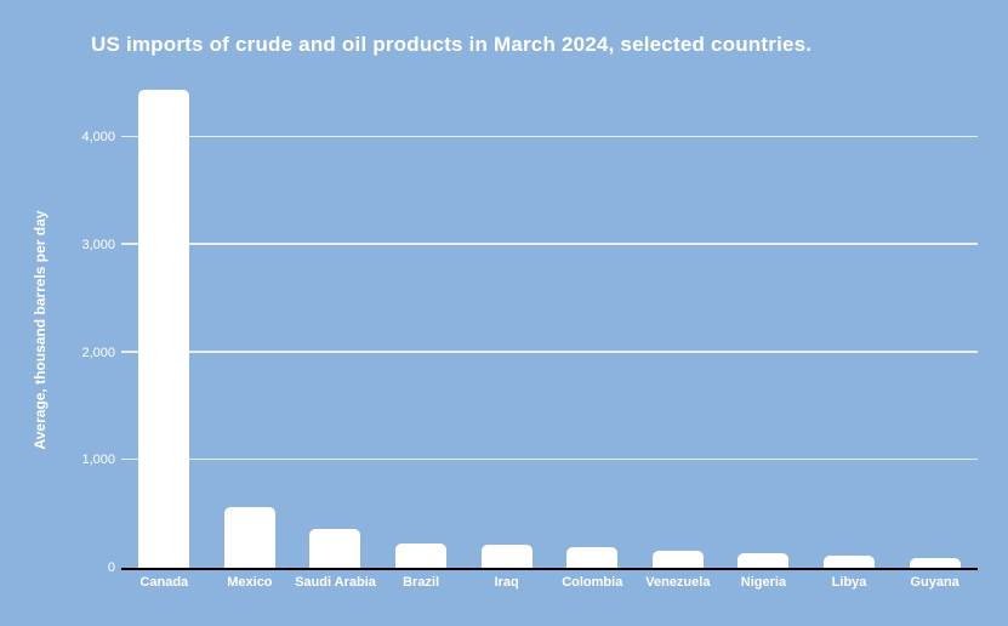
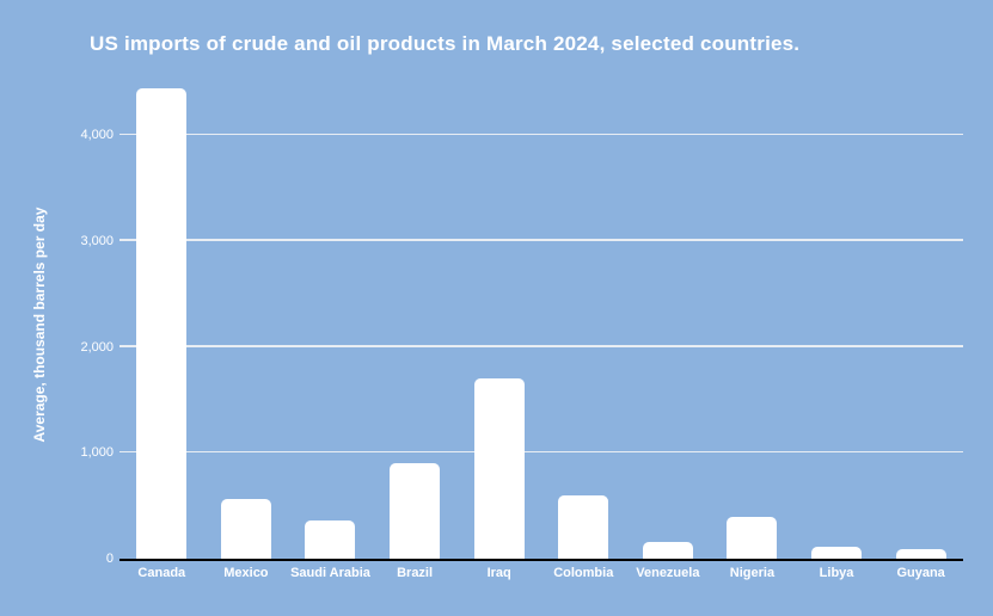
Brazil: 200 -> 900
Iraq: 200 -> 1700
Colombia: 200 -> 600
Nigeria: 100 -> 400
